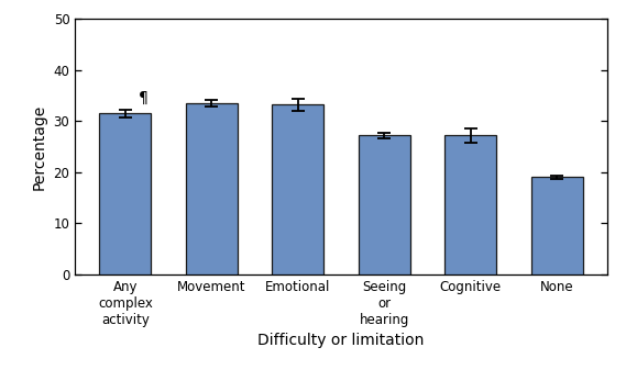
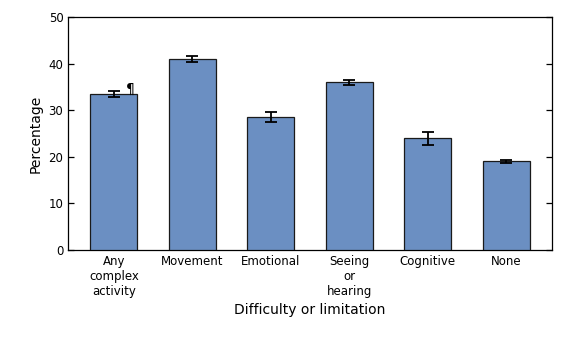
Any complex activity: 31.5 -> 33.5
Movement: 33.5 -> 41.0
Emotional: 33.2 -> 28.5
Seeing or hearing: 27.2 -> 36.0
Cognitive: 27.2 -> 24.0
